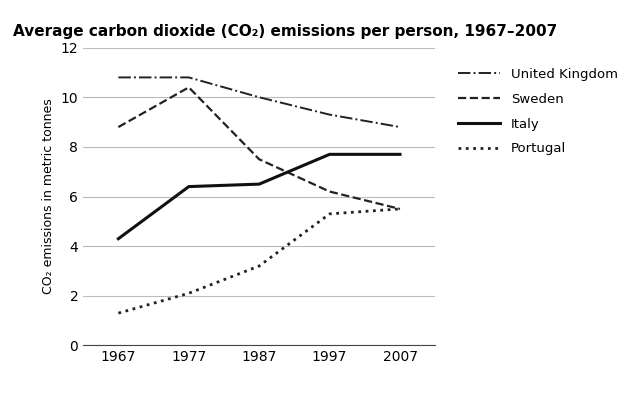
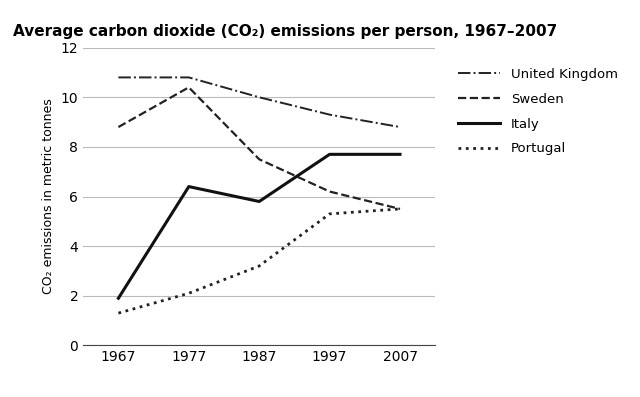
Italy/1967: 4.3 -> 1.9
Italy/1987: 6.5 -> 5.8
